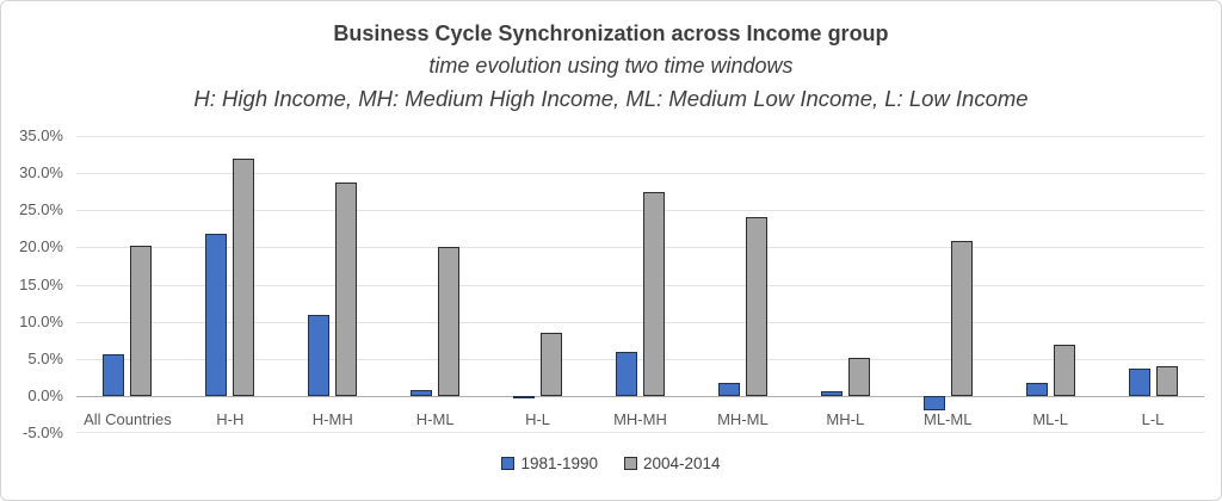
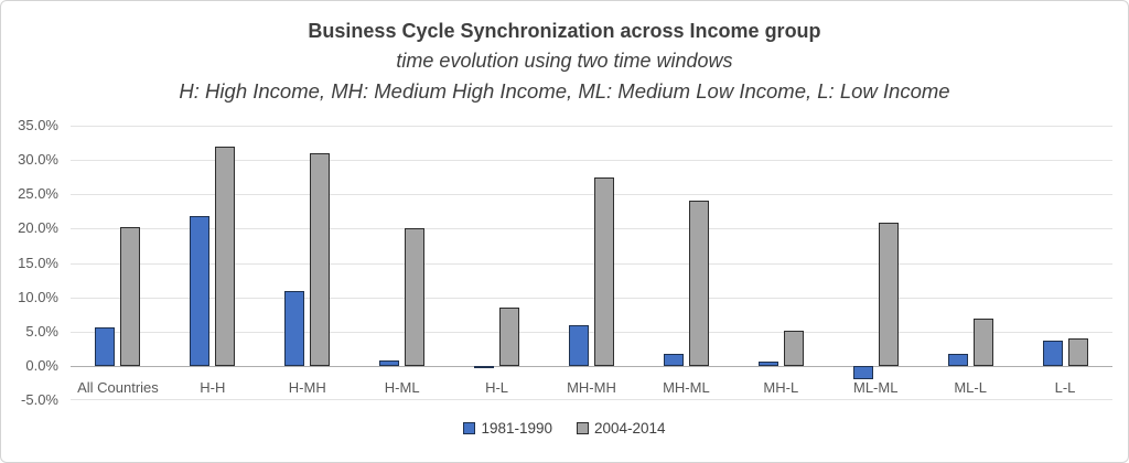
2004-2014/H-MH: 29% -> 31%
